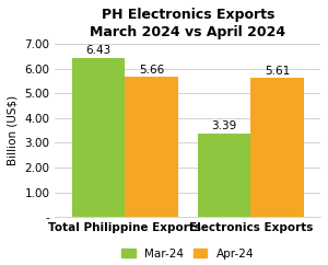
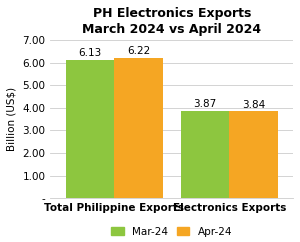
Mar-24/Total Philippine Exports: 6.43 -> 6.13
Apr-24/Total Philippine Exports: 5.66 -> 6.22
Mar-24/Electronics Exports: 3.39 -> 3.87
Apr-24/Electronics Exports: 5.61 -> 3.84
